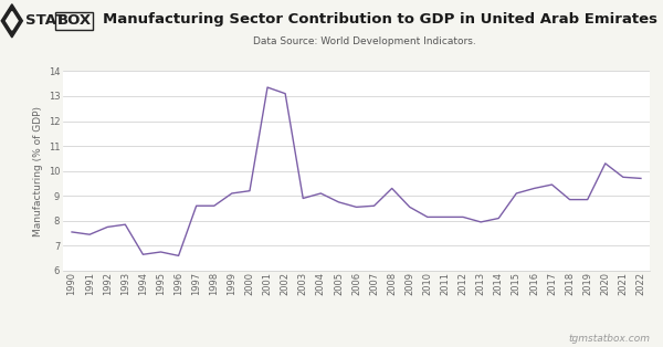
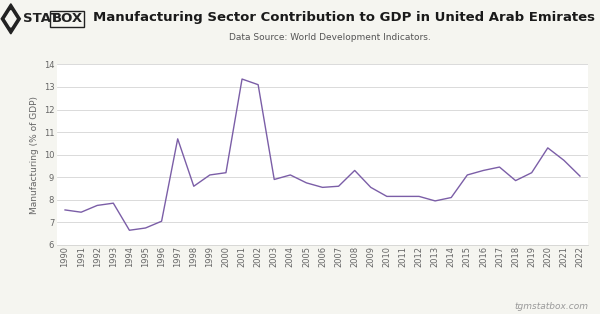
1996: 6.60 -> 7.05
1997: 8.60 -> 10.70
2019: 8.85 -> 9.20
2022: 9.70 -> 9.05
